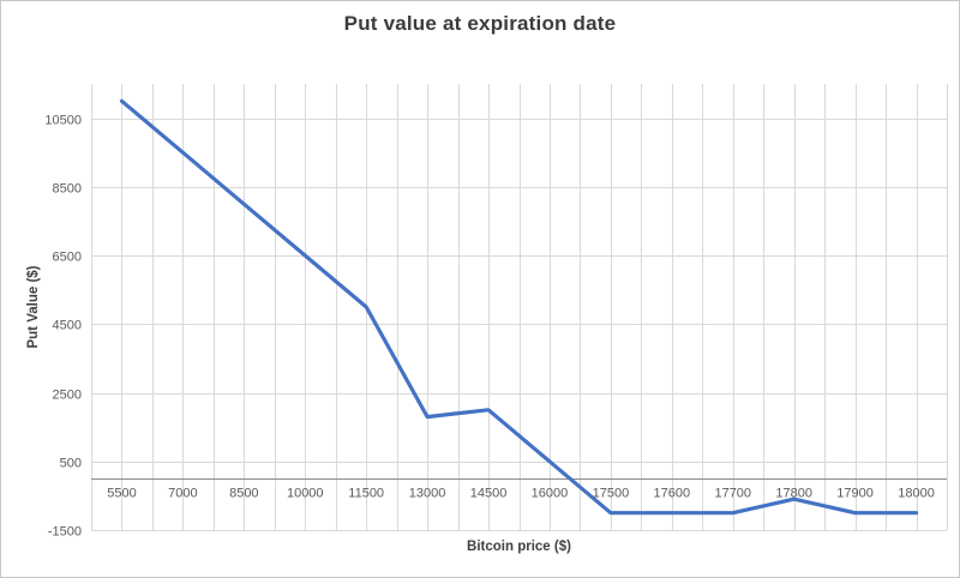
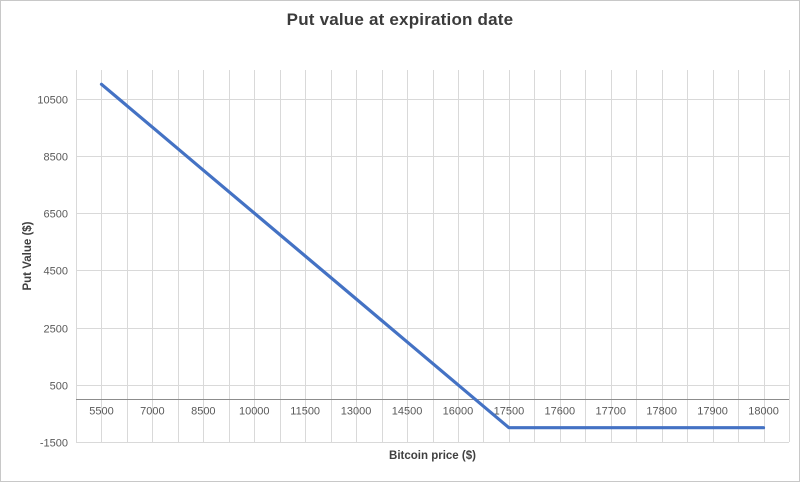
13000: 1800 -> 3500
17800: -600 -> -1000
